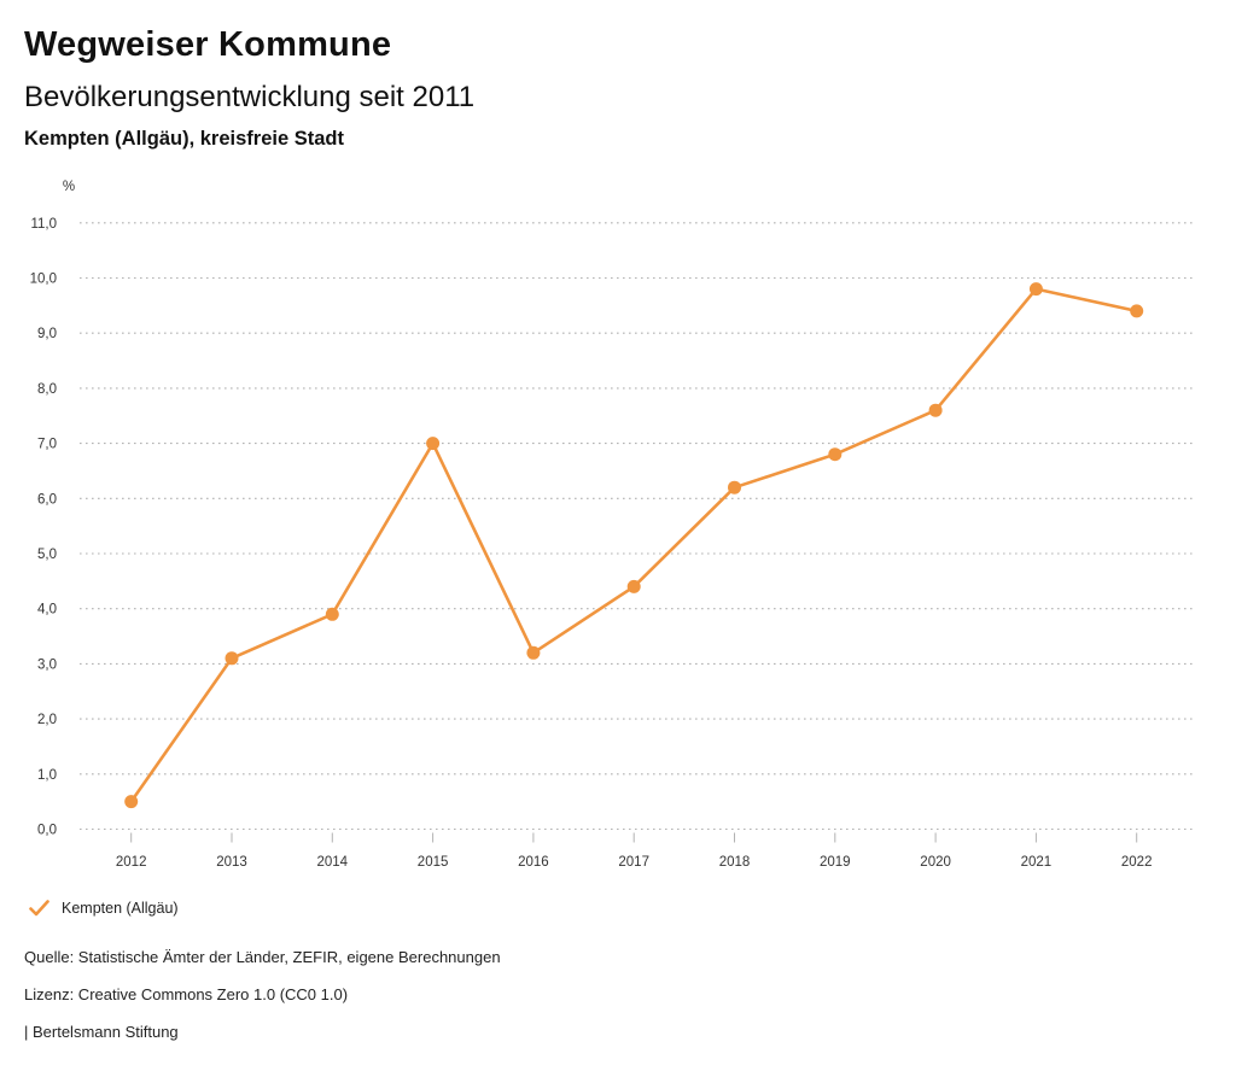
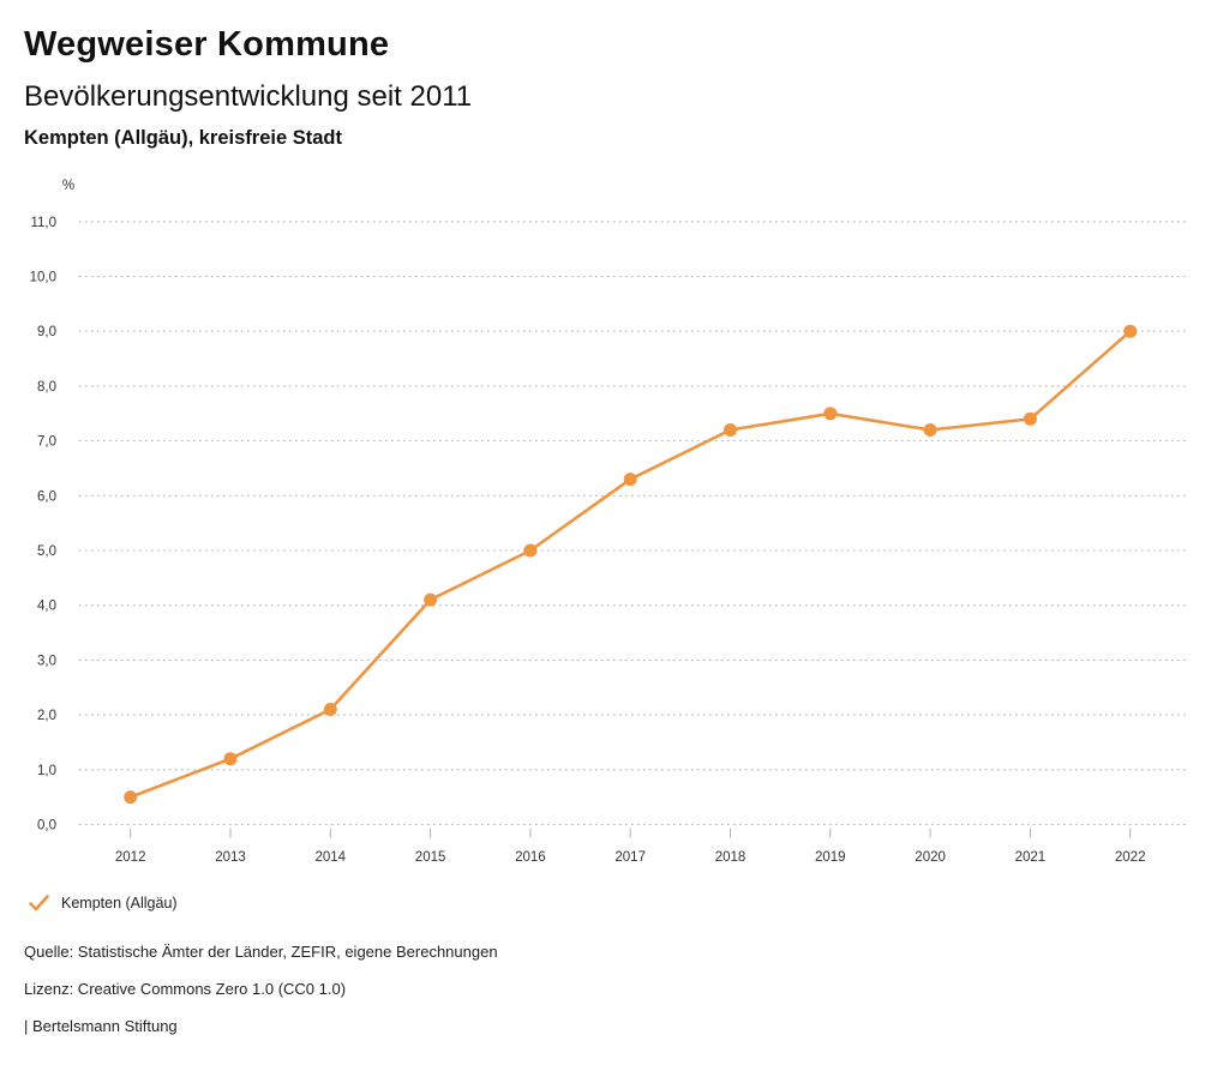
2013: 3,1 -> 1,2
2014: 3,9 -> 2,1
2015: 7,0 -> 4,1
2016: 3,2 -> 5,0
2017: 4,4 -> 6,3
2018: 6,2 -> 7,2
2019: 6,8 -> 7,5
2020: 7,6 -> 7,2
2021: 9,8 -> 7,4
2022: 9,4 -> 9,0
